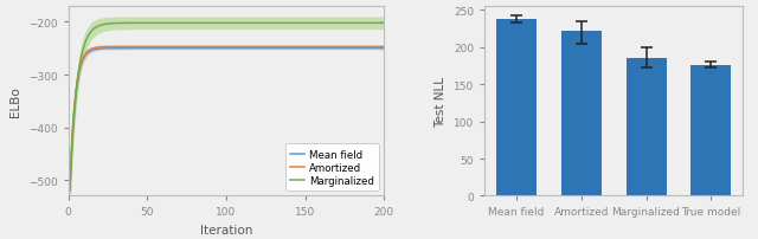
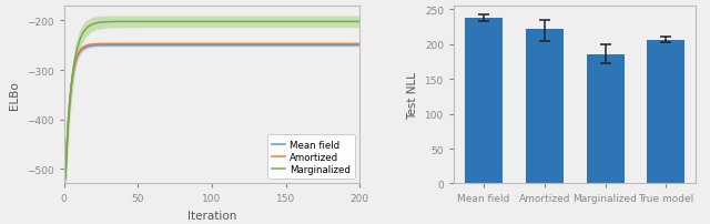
True model: 176 -> 206
